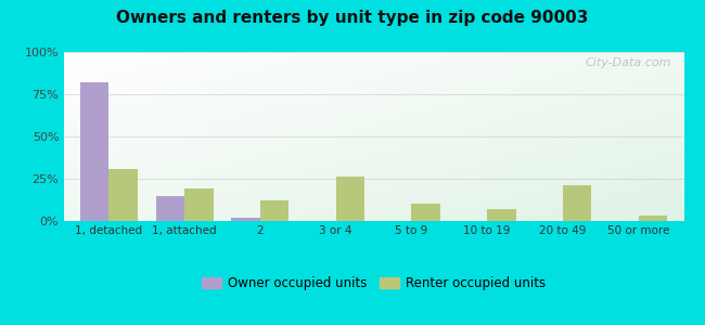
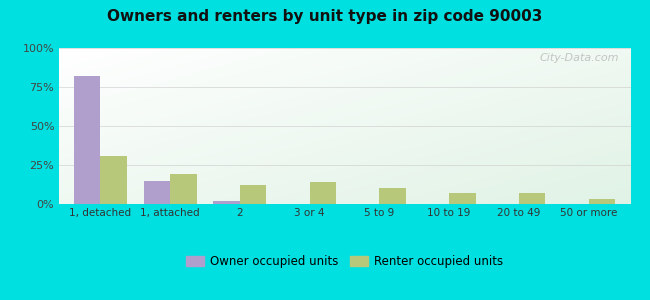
Renter occupied units/3 or 4: 26% -> 14%
Renter occupied units/20 to 49: 21% -> 7%
